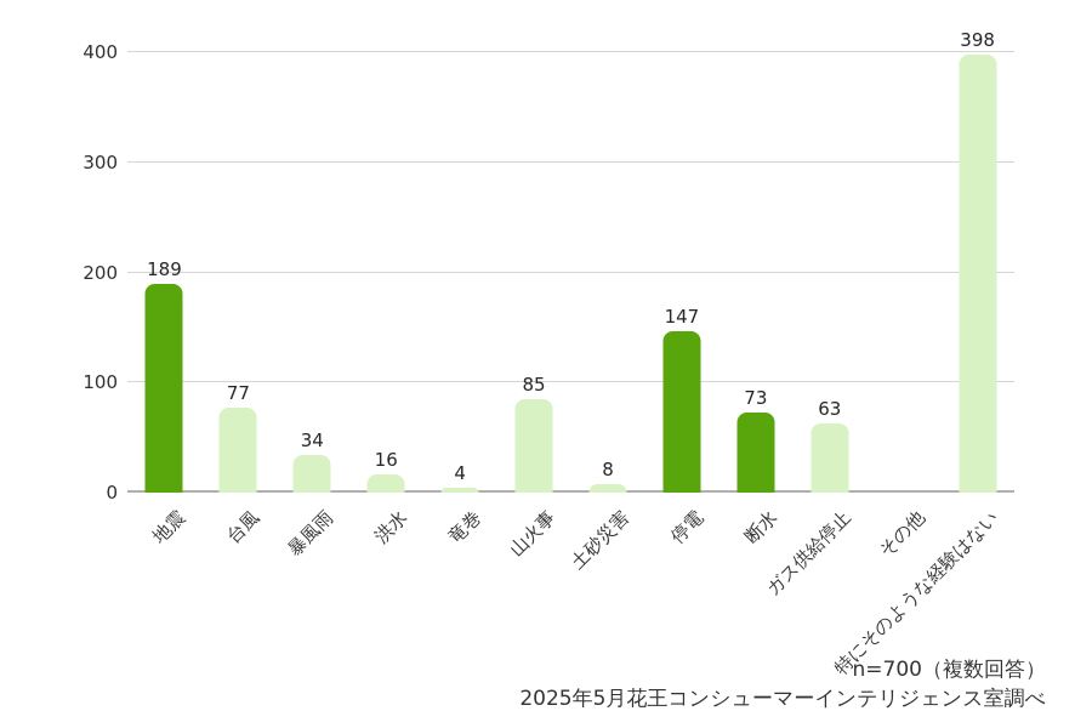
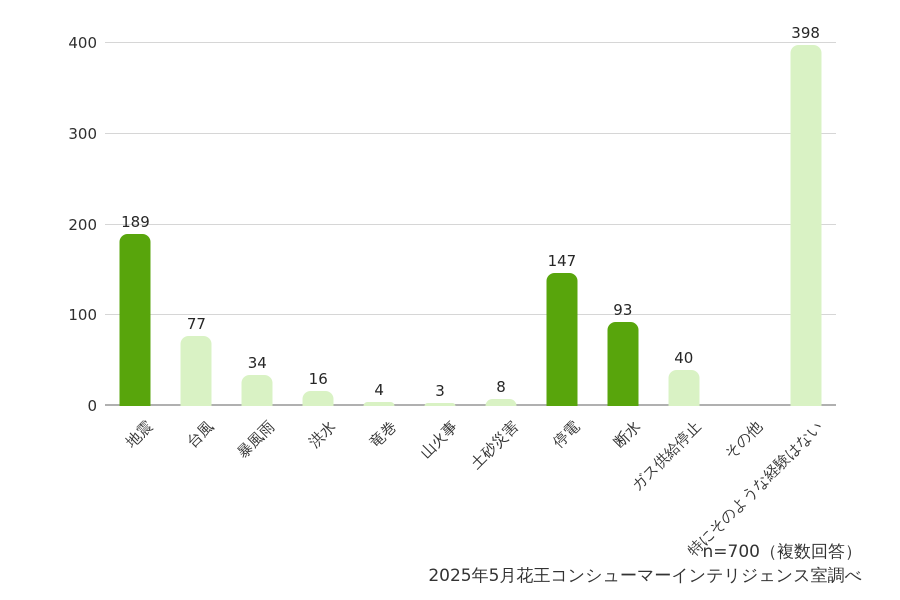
山火事: 85 -> 3
断水: 73 -> 93
ガス供給停止: 63 -> 40
